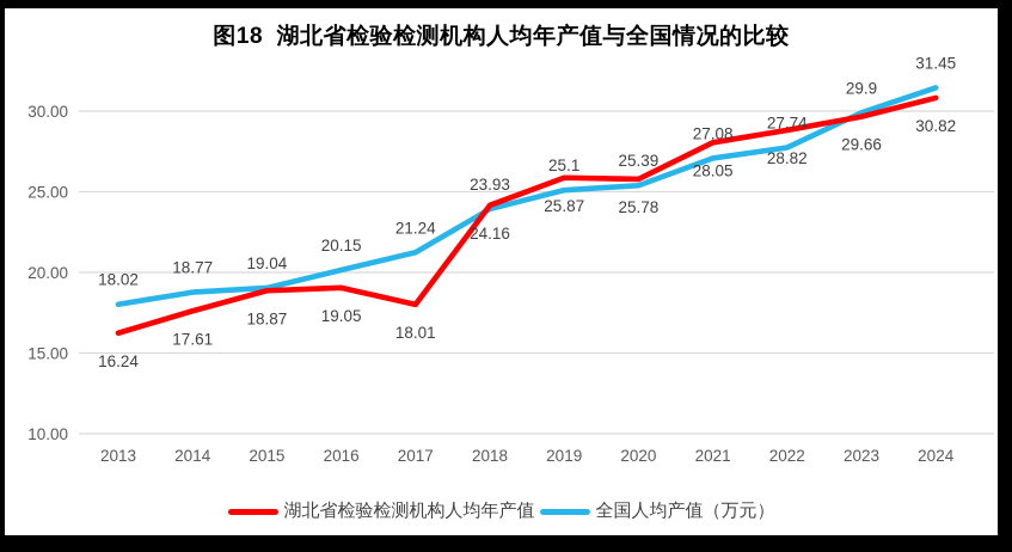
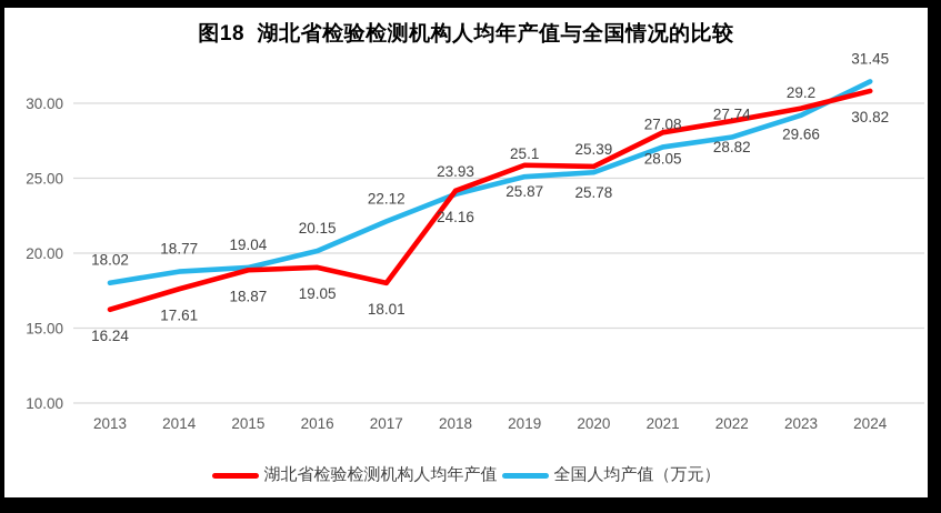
全国人均产值（万元）/2017: 21.24 -> 22.12
全国人均产值（万元）/2023: 29.9 -> 29.2
